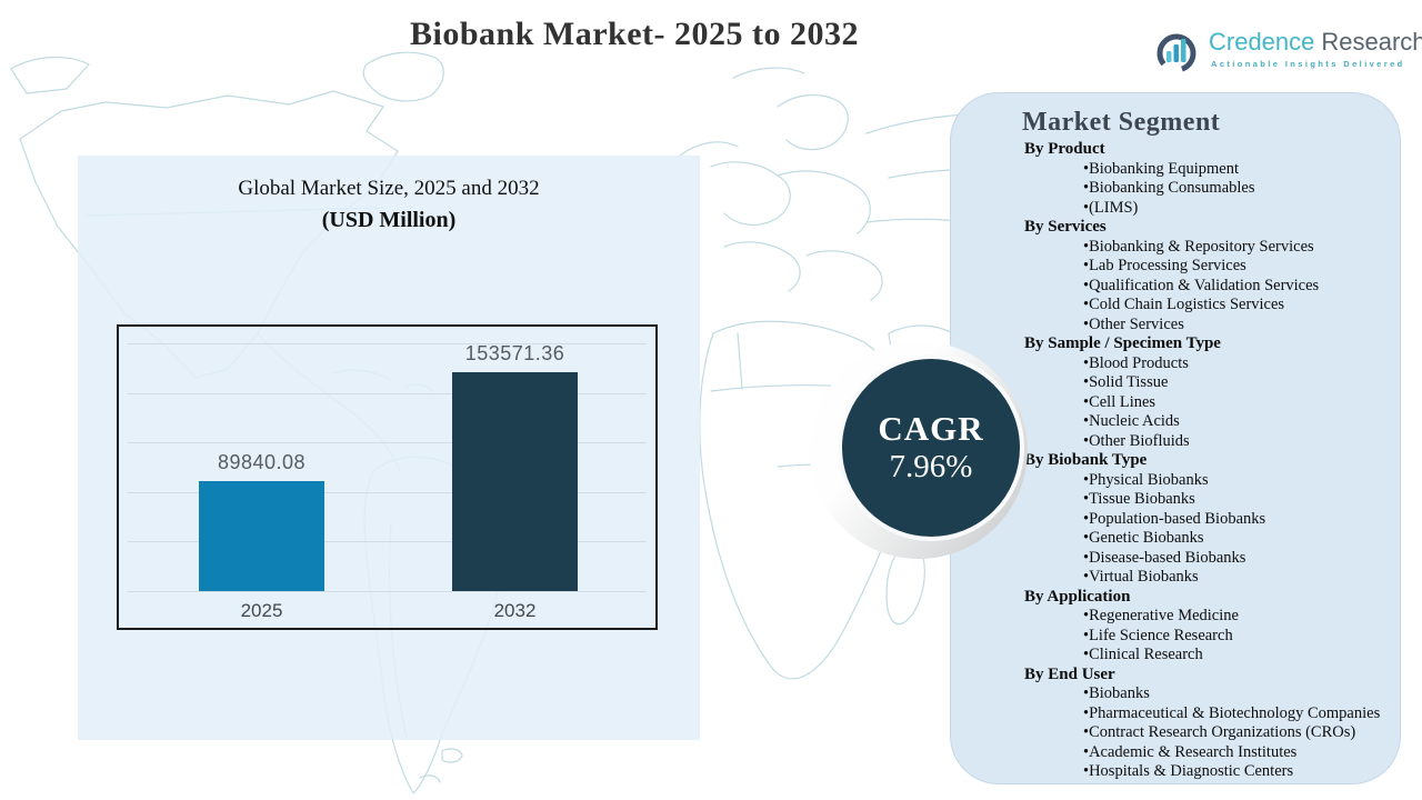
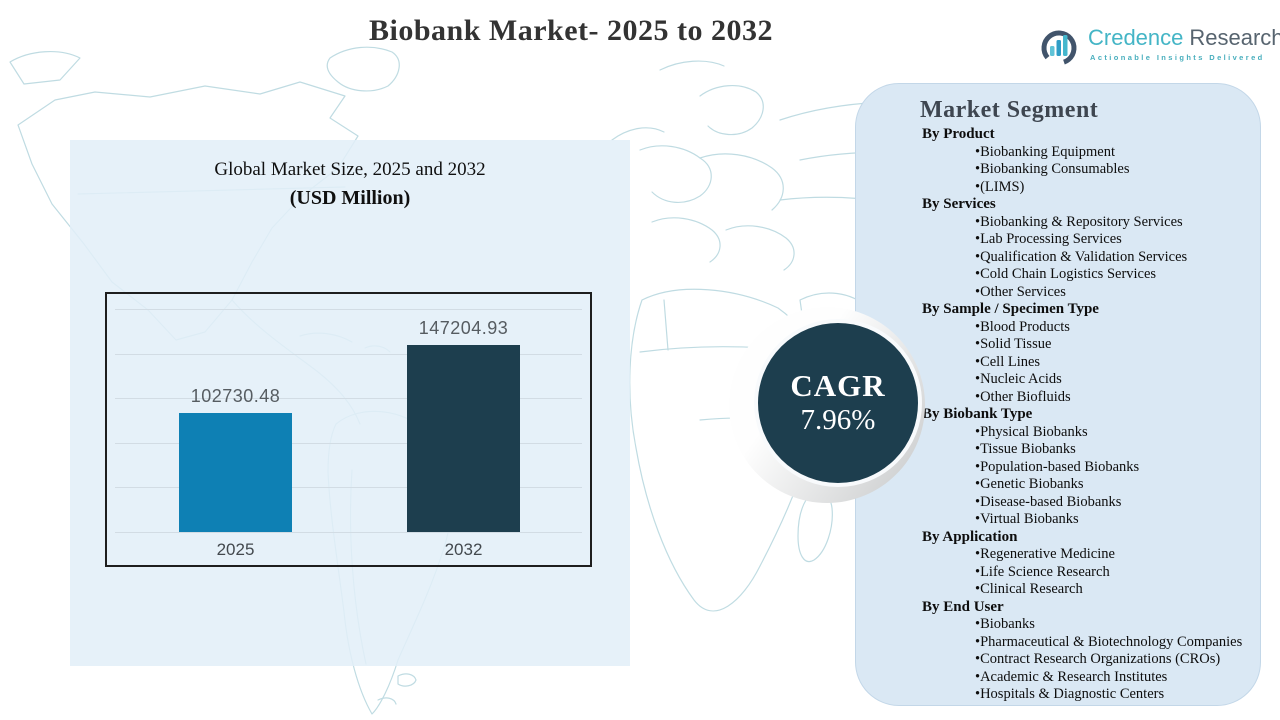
2025: 89840.08 -> 102730.48
2032: 153571.36 -> 147204.93
